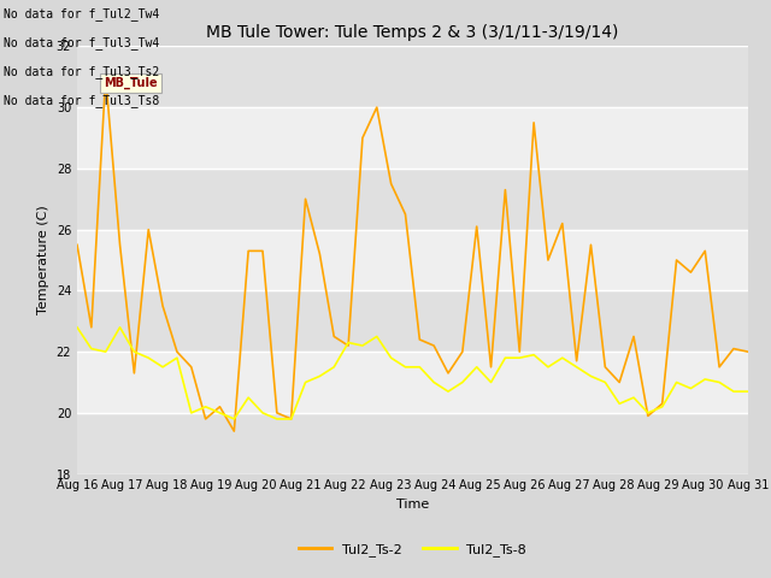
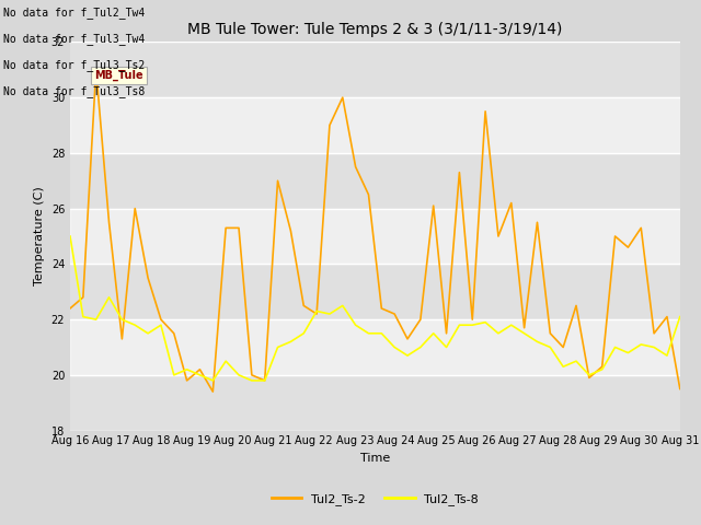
Tul2_Ts-2/Aug 16: 25.5 -> 22.4
Tul2_Ts-8/Aug 16: 22.8 -> 25.0
Tul2_Ts-2/Aug 31: 22.0 -> 19.5
Tul2_Ts-8/Aug 31: 20.7 -> 22.1
